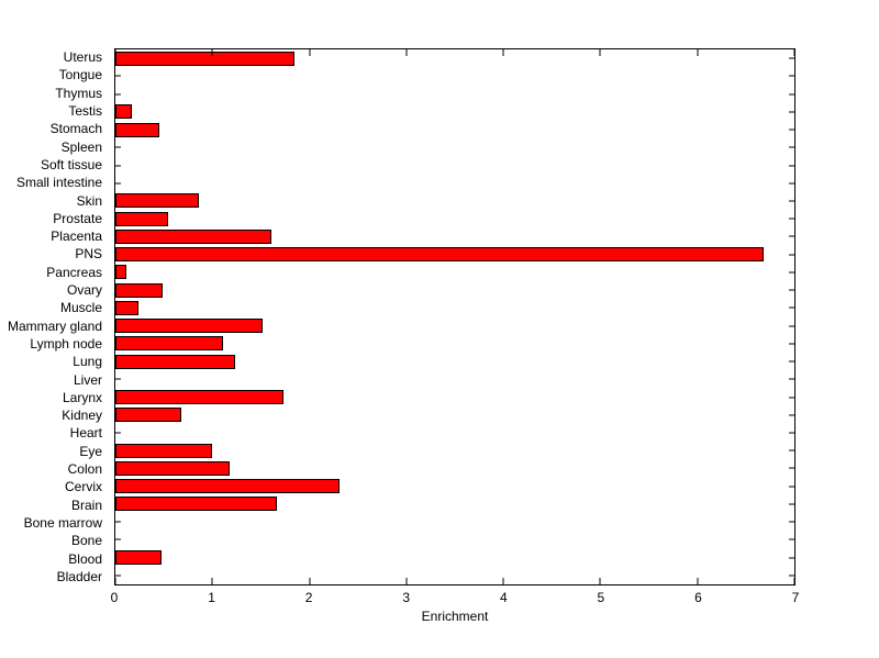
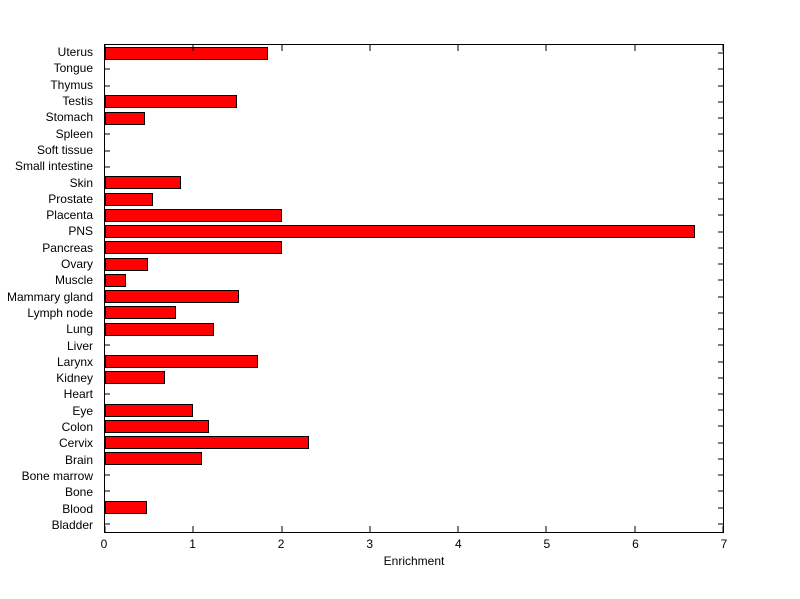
Testis: 0.2 -> 1.5
Placenta: 1.6 -> 2.0
Pancreas: 0.1 -> 2.0
Lymph node: 1.1 -> 0.8
Brain: 1.7 -> 1.1
